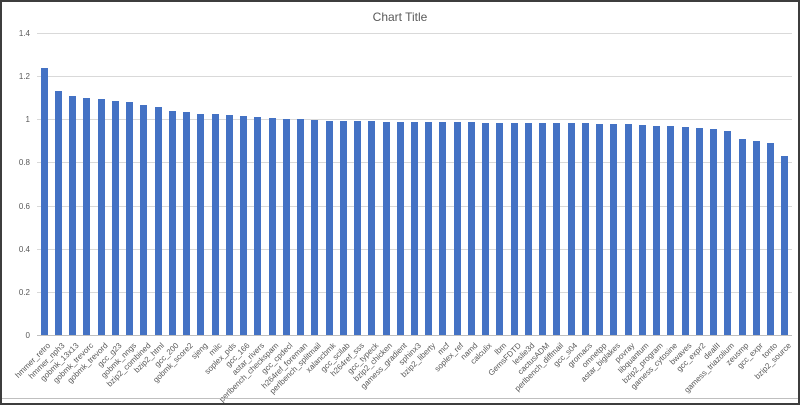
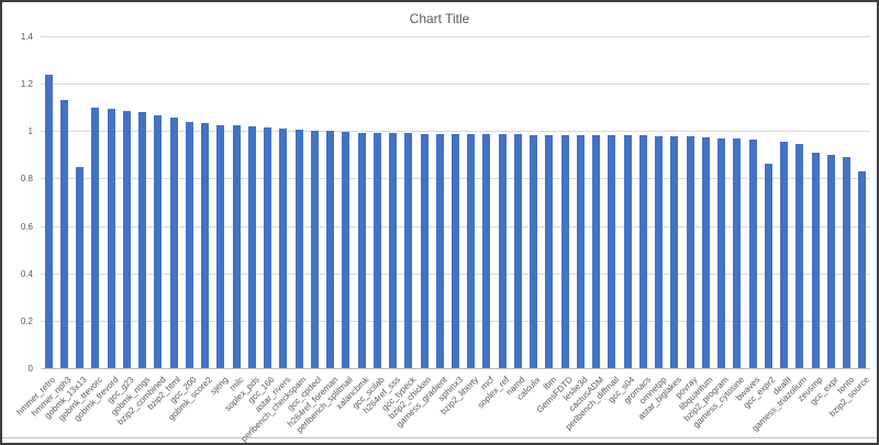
gobmk_13x13: 1.11 -> 0.85
gcc_expr2: 0.96 -> 0.86
